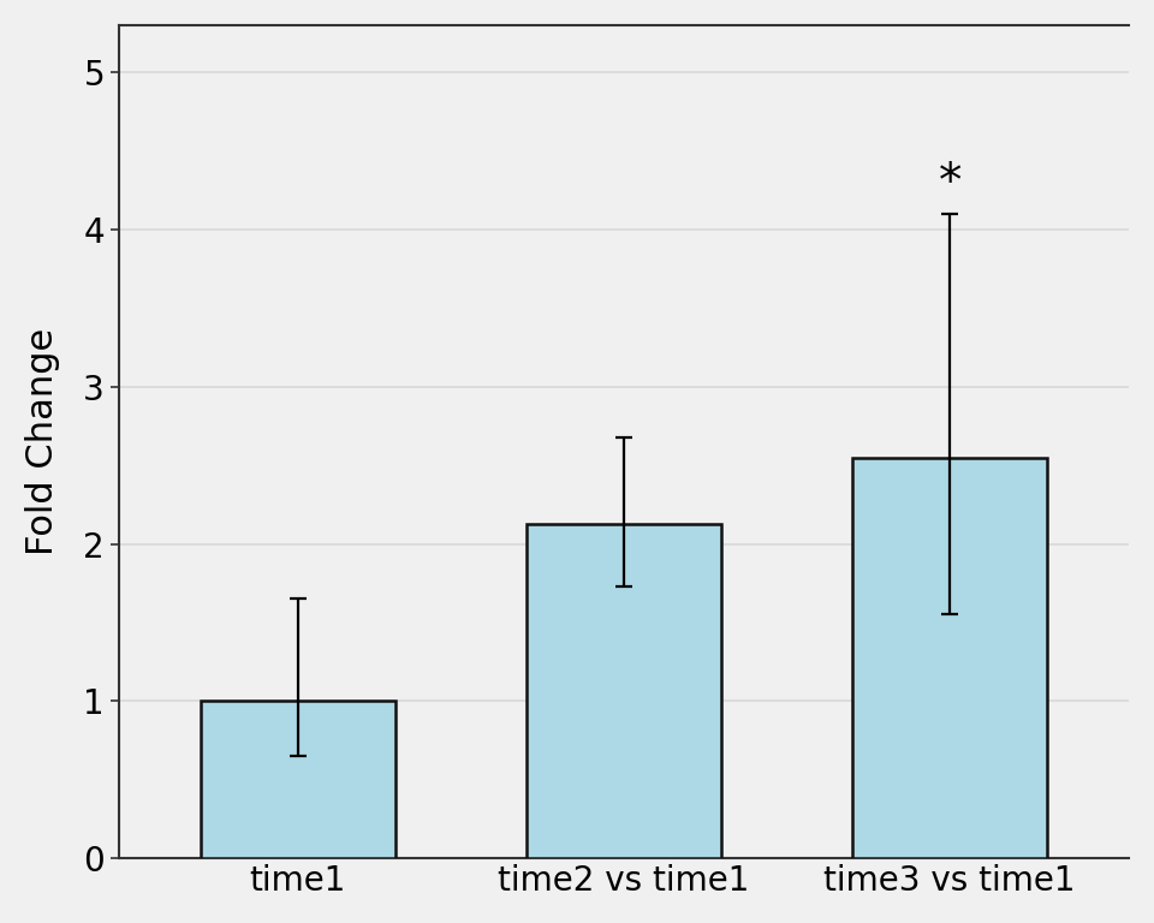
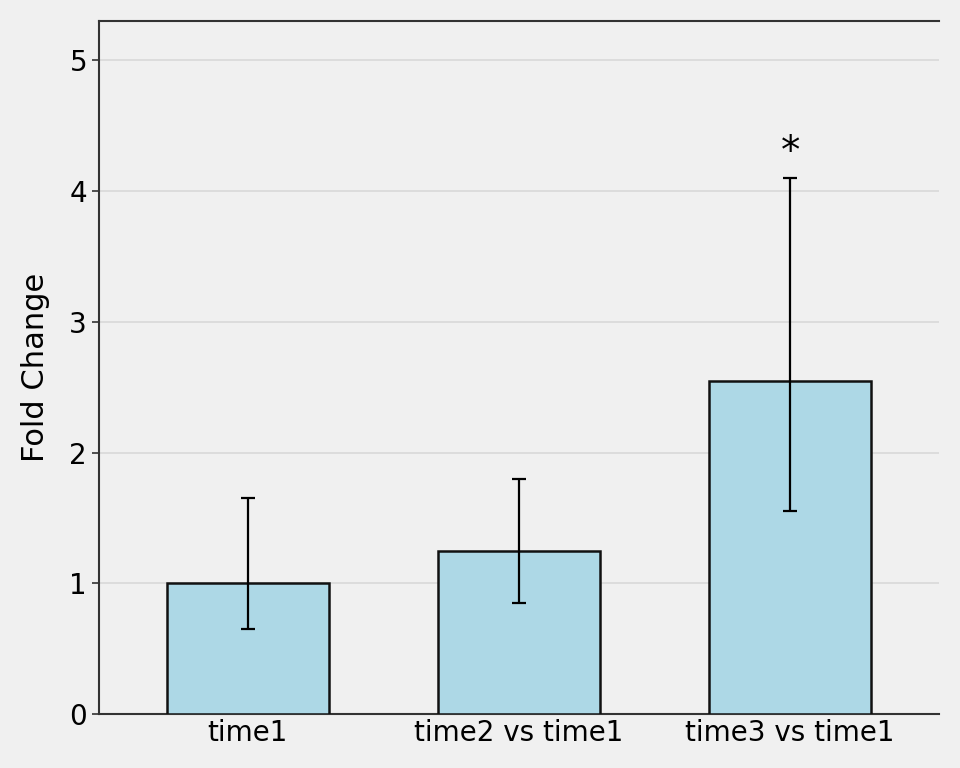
time2 vs time1: 2.13 -> 1.25
